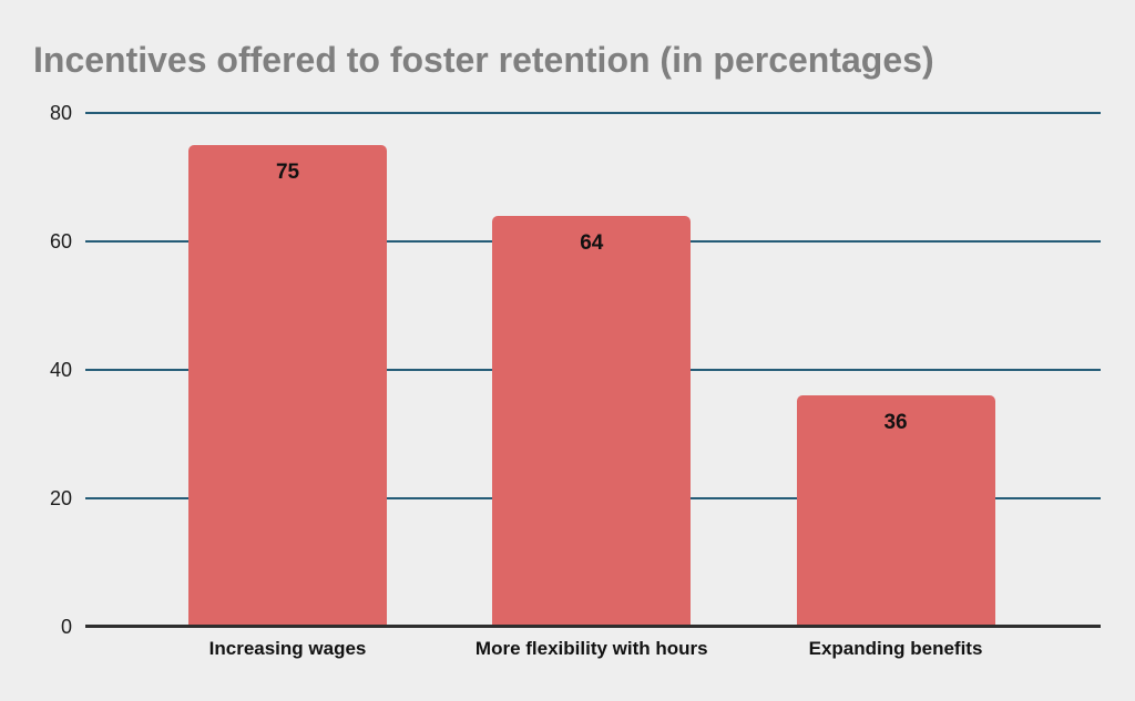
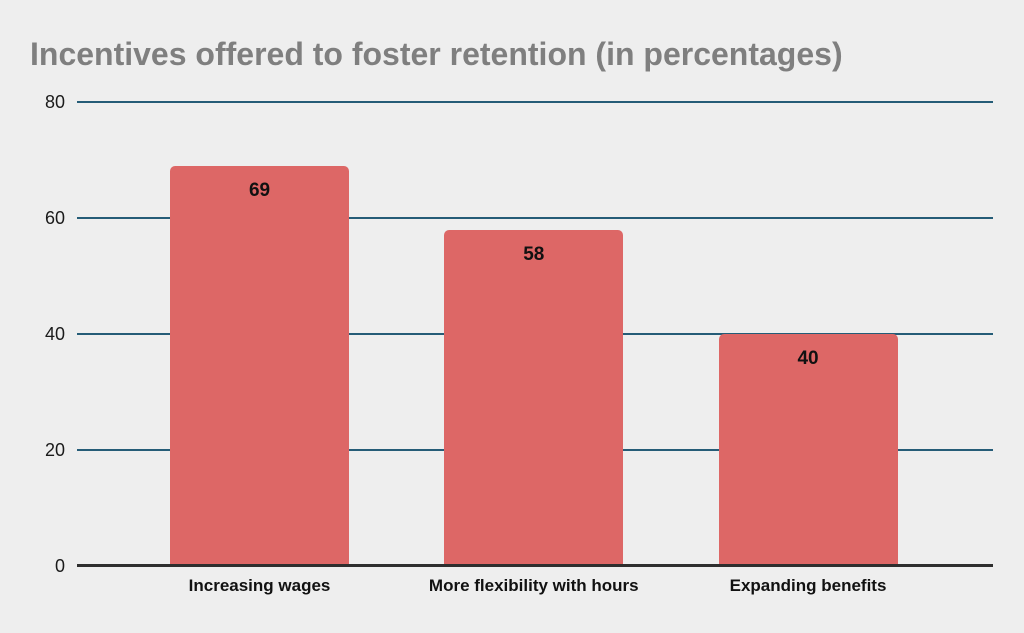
Increasing wages: 75 -> 69
More flexibility with hours: 64 -> 58
Expanding benefits: 36 -> 40
